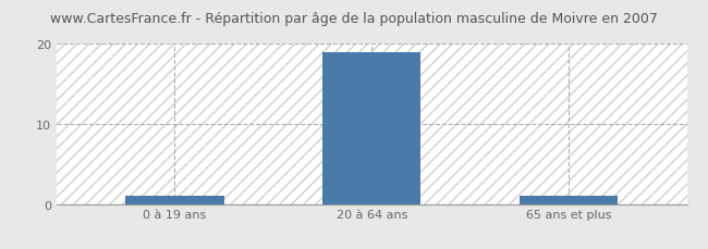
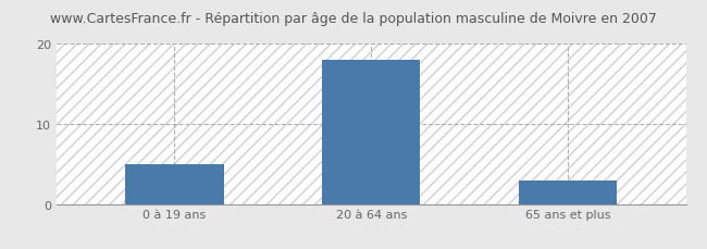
0 à 19 ans: 1 -> 5
20 à 64 ans: 19 -> 18
65 ans et plus: 1 -> 3
